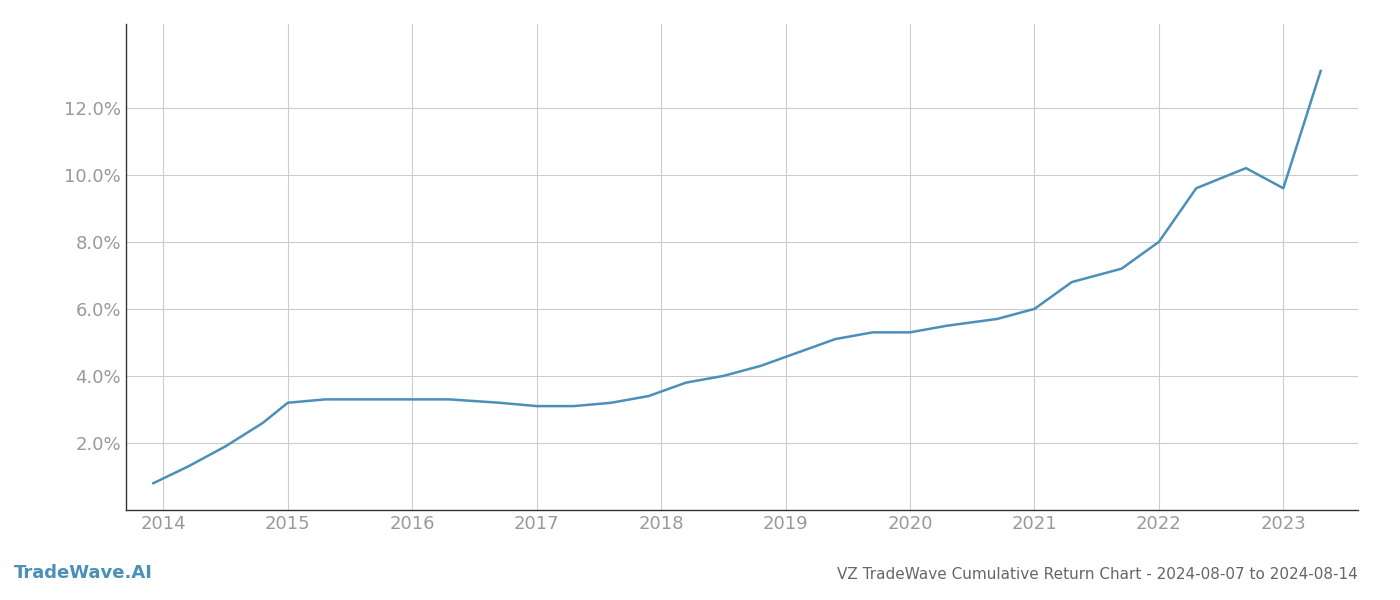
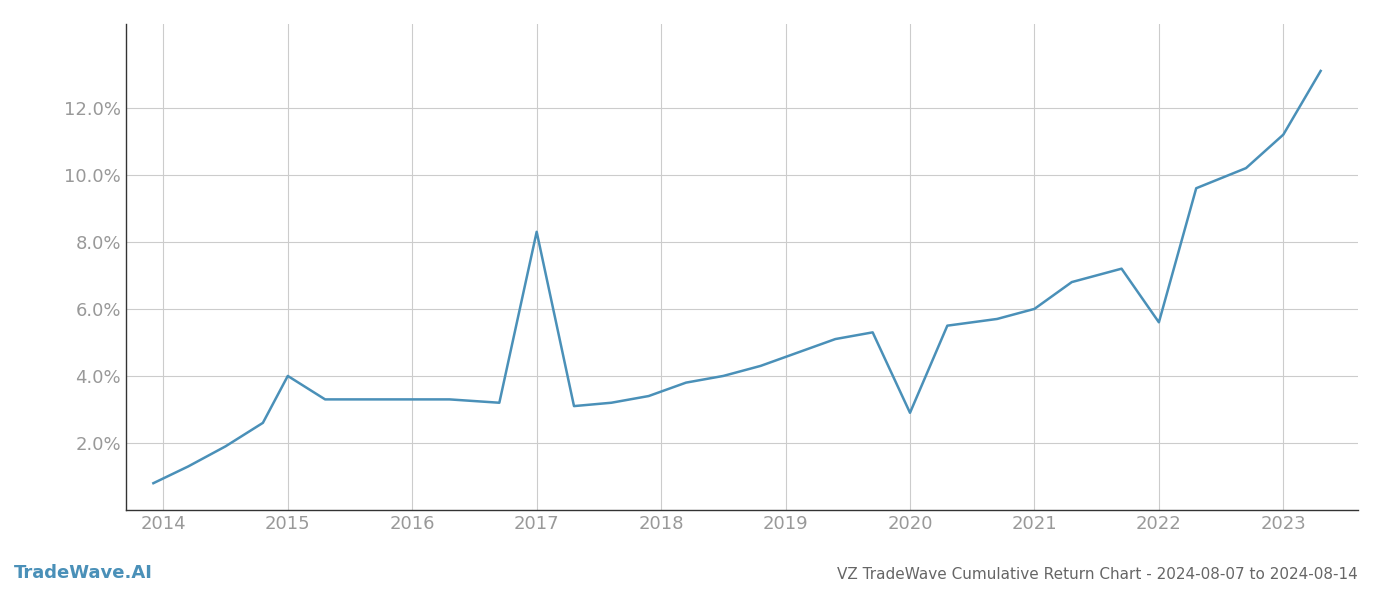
2015: 3.2% -> 4.0%
2017: 3.1% -> 8.3%
2020: 5.3% -> 2.9%
2022: 8.0% -> 5.6%
2023: 9.6% -> 11.2%
